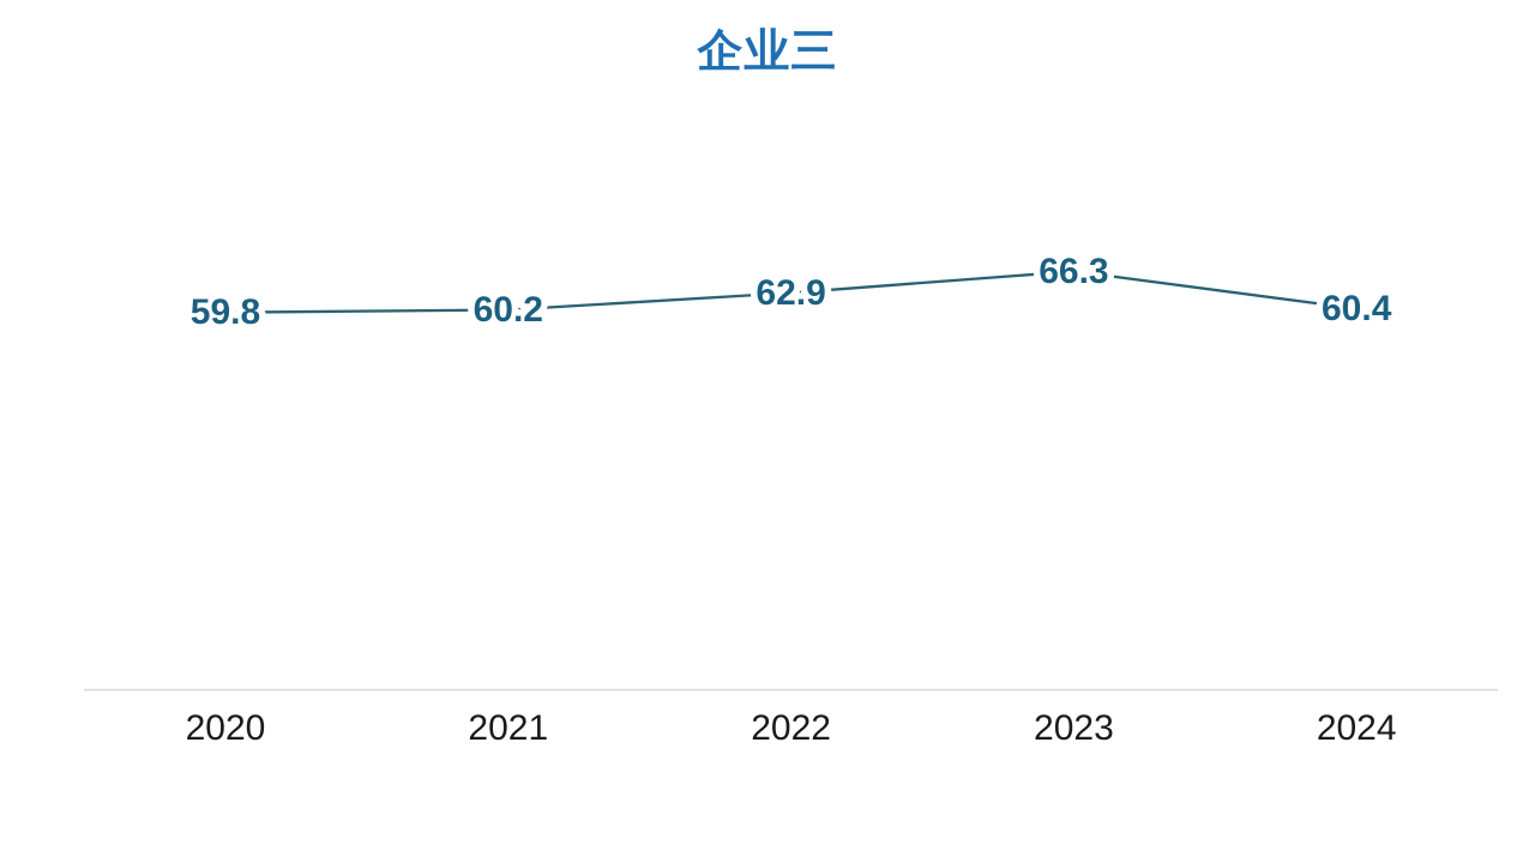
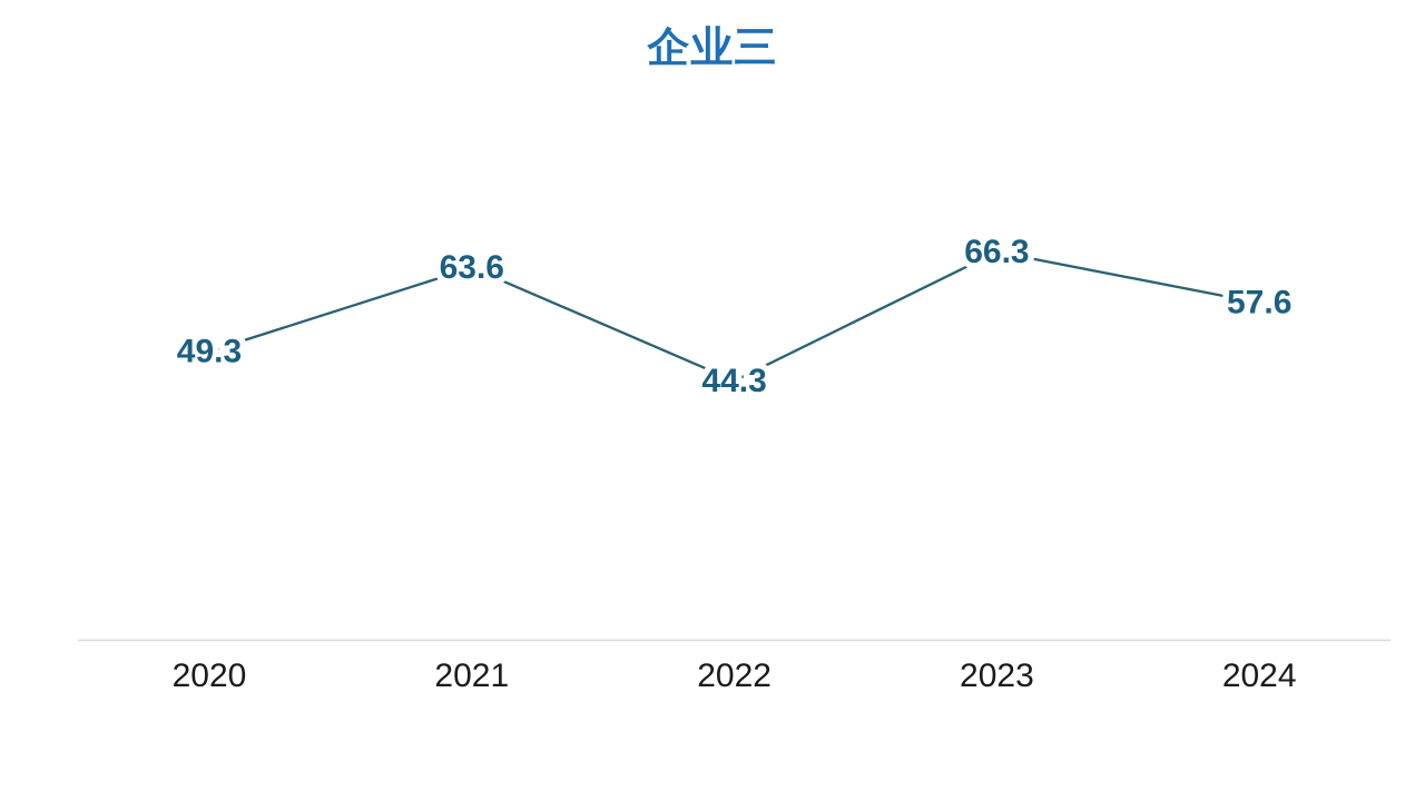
2020: 59.8 -> 49.3
2021: 60.2 -> 63.6
2022: 62.9 -> 44.3
2024: 60.4 -> 57.6
